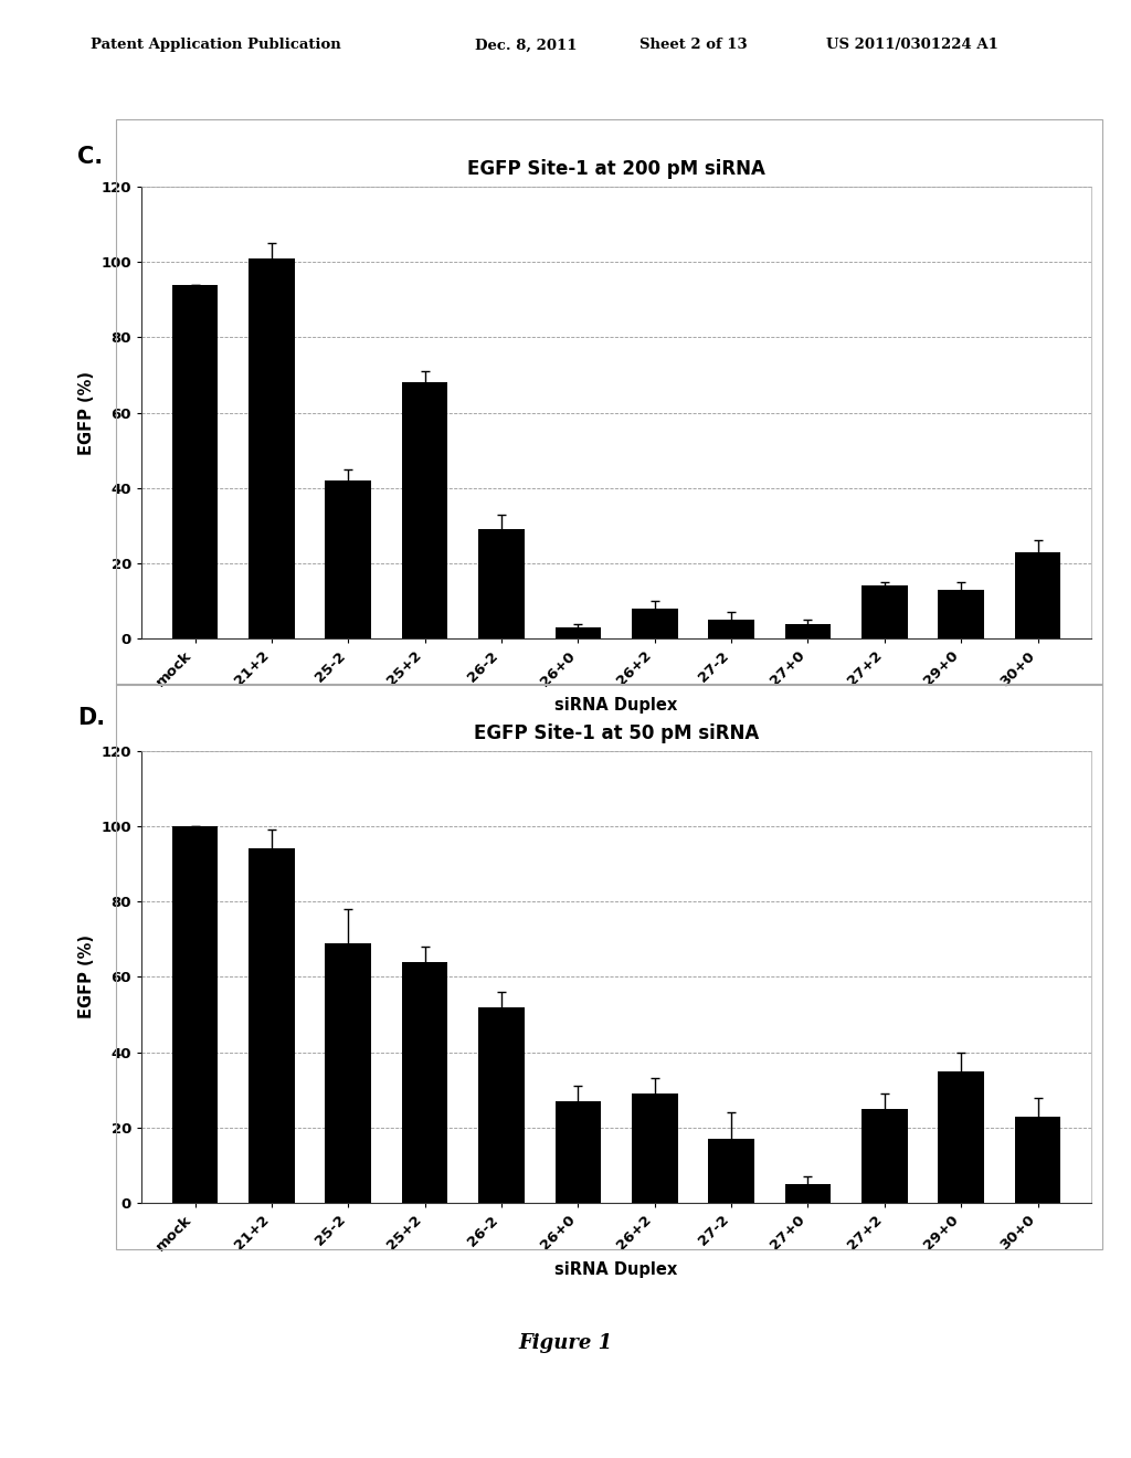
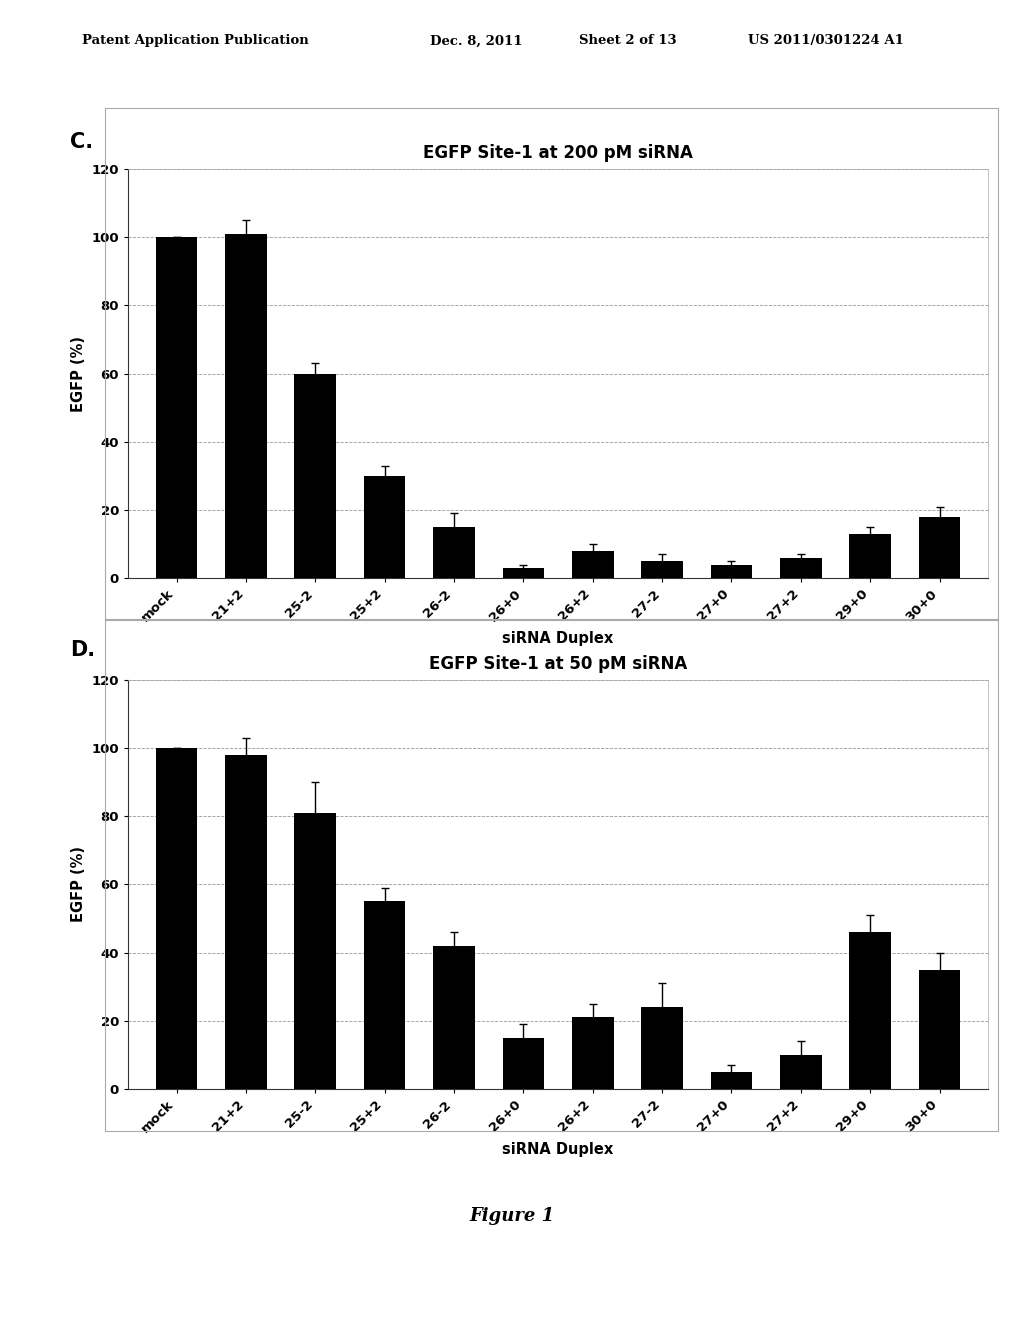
EGFP Site-1 at 200 pM siRNA/mock: 94 -> 100
EGFP Site-1 at 200 pM siRNA/25-2: 42 -> 60
EGFP Site-1 at 200 pM siRNA/25+2: 68 -> 30
EGFP Site-1 at 200 pM siRNA/26-2: 29 -> 15
EGFP Site-1 at 200 pM siRNA/27+2: 14 -> 6
EGFP Site-1 at 200 pM siRNA/30+0: 23 -> 18
EGFP Site-1 at 50 pM siRNA/21+2: 94 -> 98
EGFP Site-1 at 50 pM siRNA/25-2: 69 -> 81
EGFP Site-1 at 50 pM siRNA/25+2: 64 -> 55
EGFP Site-1 at 50 pM siRNA/26-2: 52 -> 42
EGFP Site-1 at 50 pM siRNA/26+0: 27 -> 15
EGFP Site-1 at 50 pM siRNA/26+2: 29 -> 21
EGFP Site-1 at 50 pM siRNA/27-2: 17 -> 24
EGFP Site-1 at 50 pM siRNA/27+2: 25 -> 10
EGFP Site-1 at 50 pM siRNA/29+0: 35 -> 46
EGFP Site-1 at 50 pM siRNA/30+0: 23 -> 35
